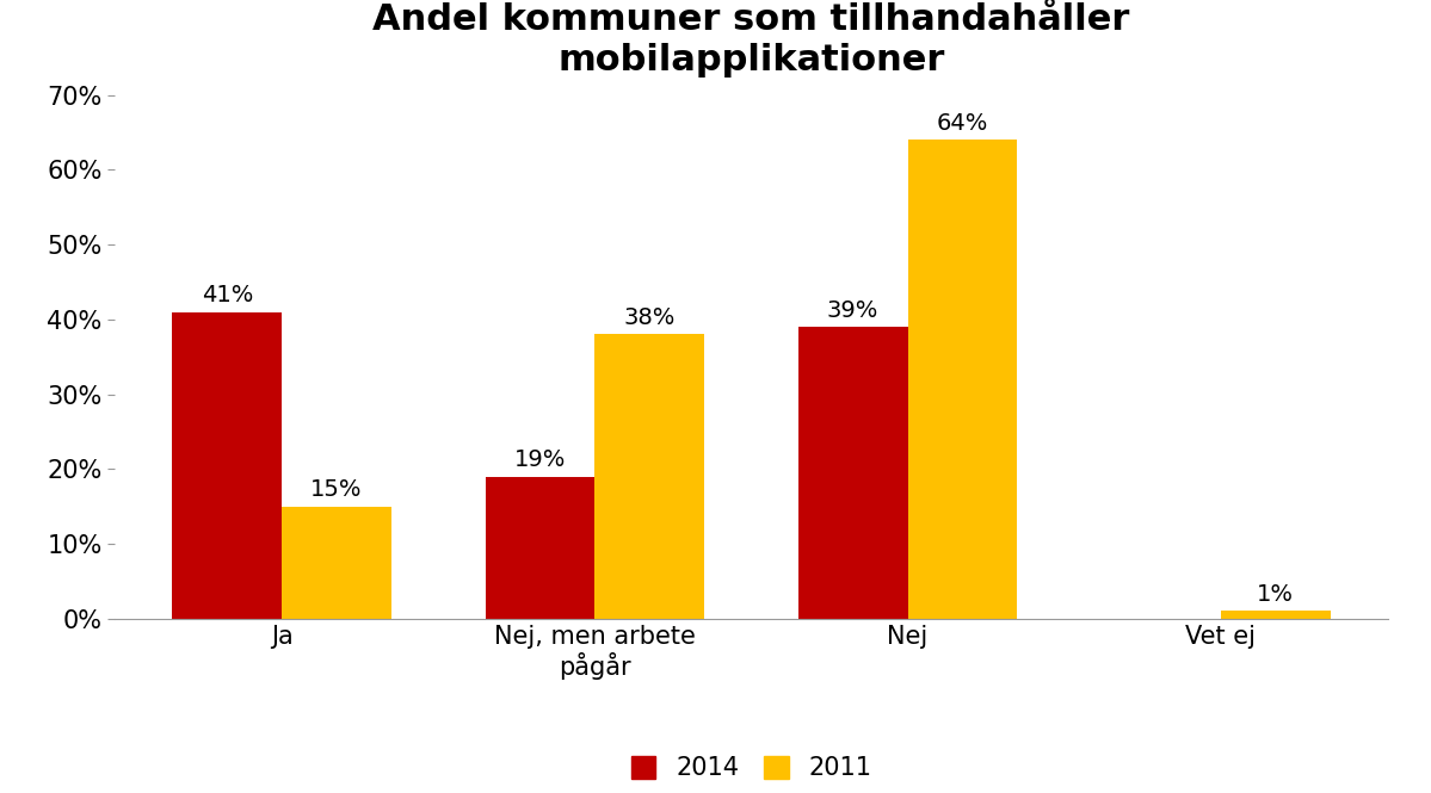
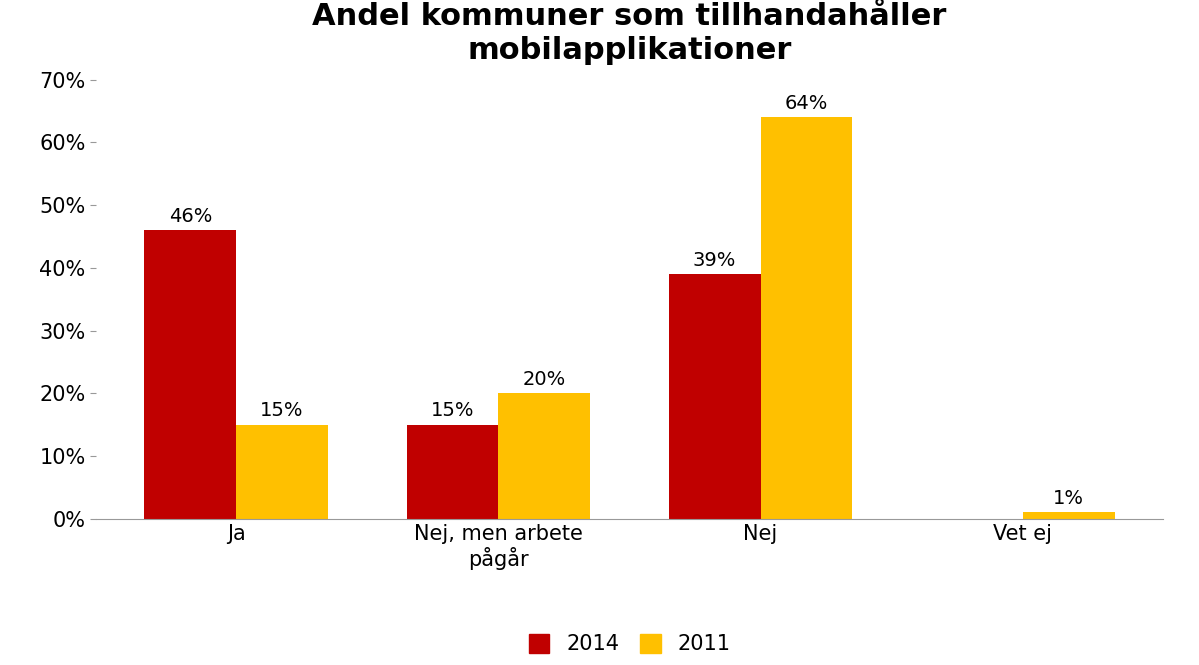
2014/Ja: 41% -> 46%
2014/Nej, men arbete pågår: 19% -> 15%
2011/Nej, men arbete pågår: 38% -> 20%
